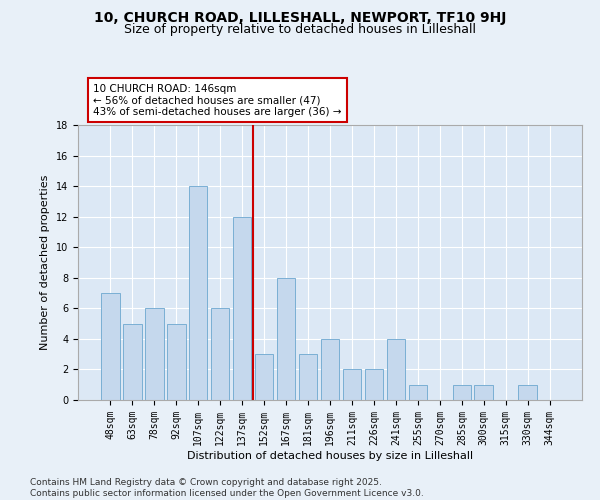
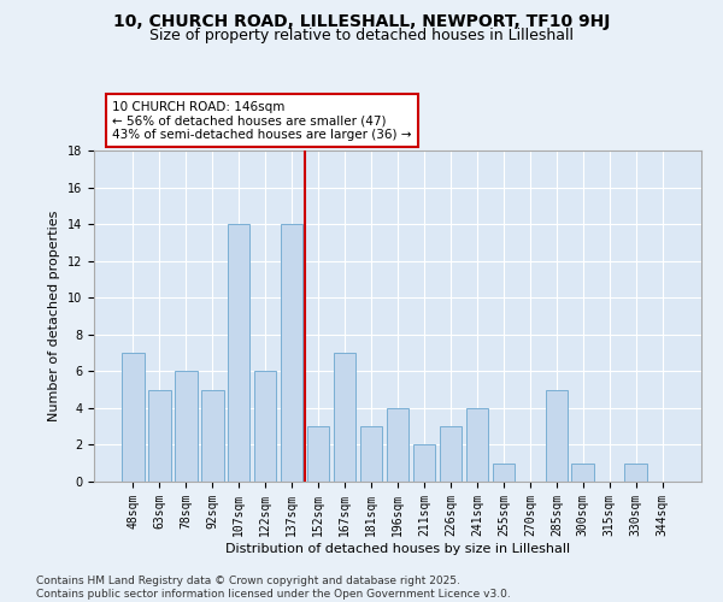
137sqm: 12 -> 14
167sqm: 8 -> 7
226sqm: 2 -> 3
285sqm: 1 -> 5
